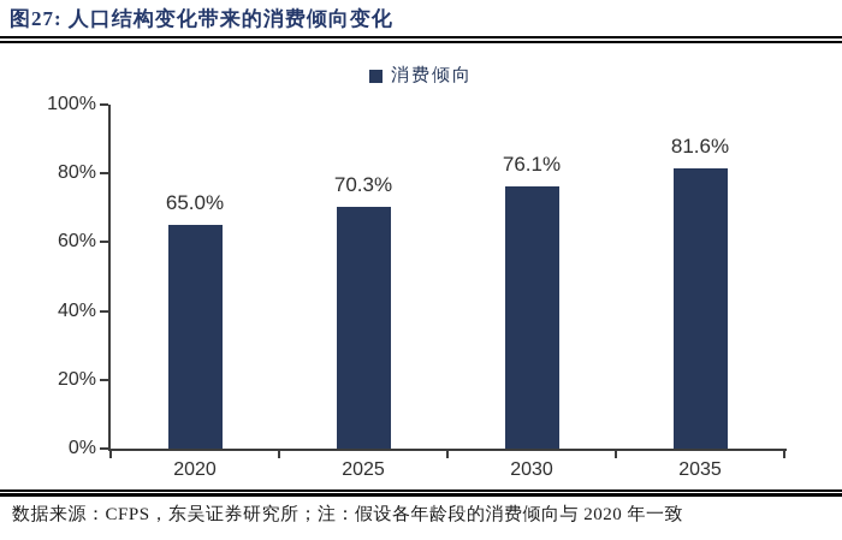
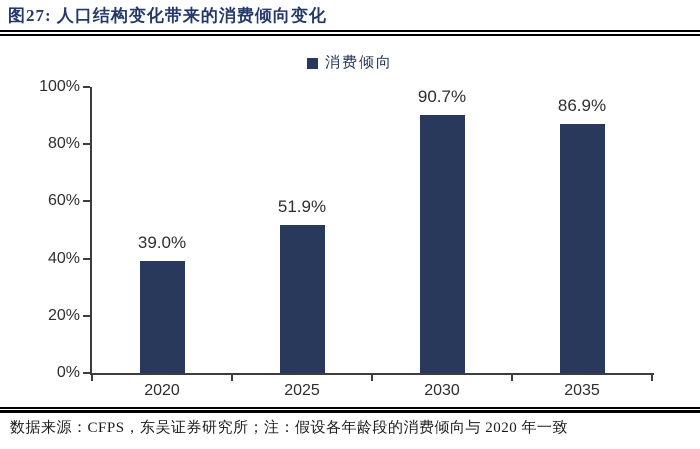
2020: 65.0% -> 39.0%
2025: 70.3% -> 51.9%
2030: 76.1% -> 90.7%
2035: 81.6% -> 86.9%
